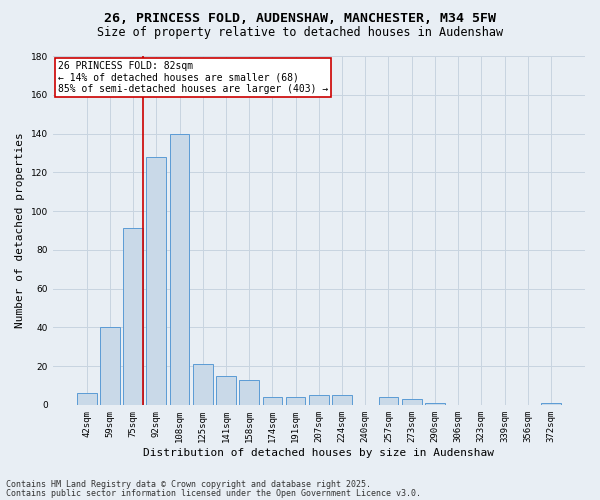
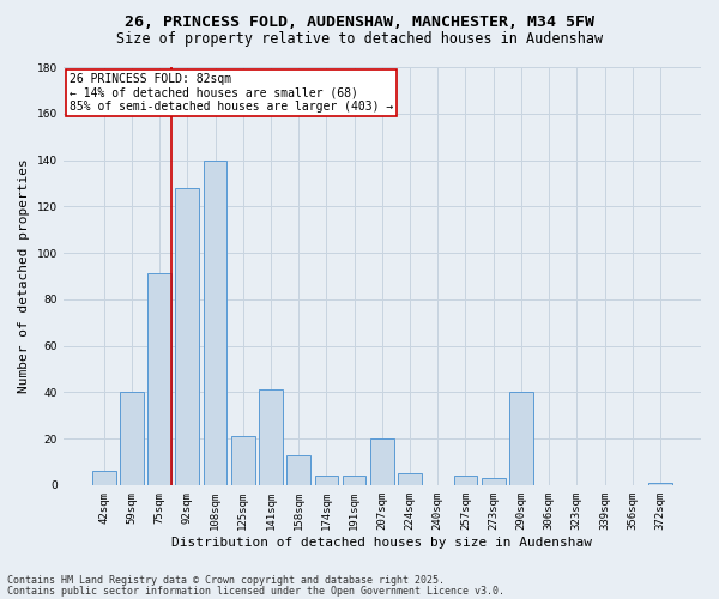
141sqm: 15 -> 41
207sqm: 5 -> 20
290sqm: 1 -> 40
